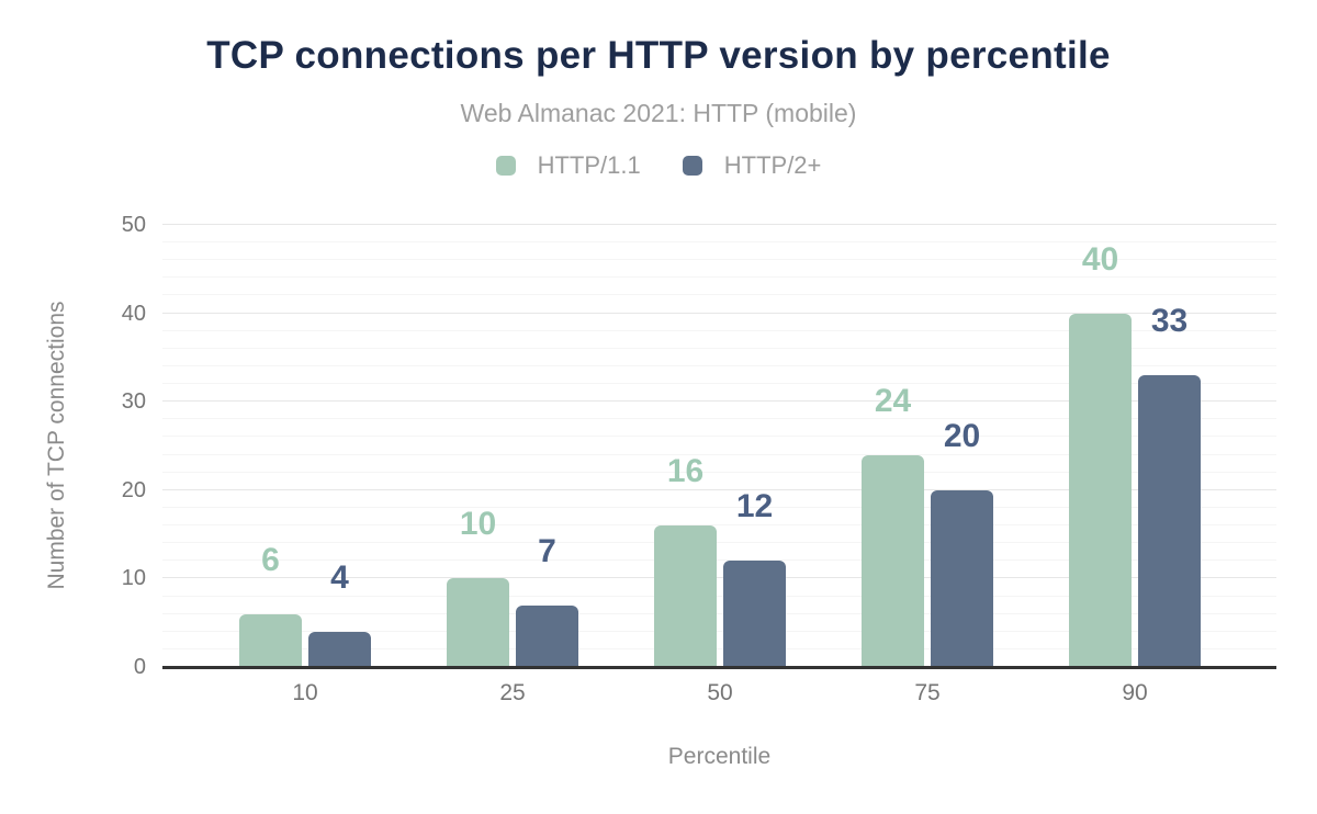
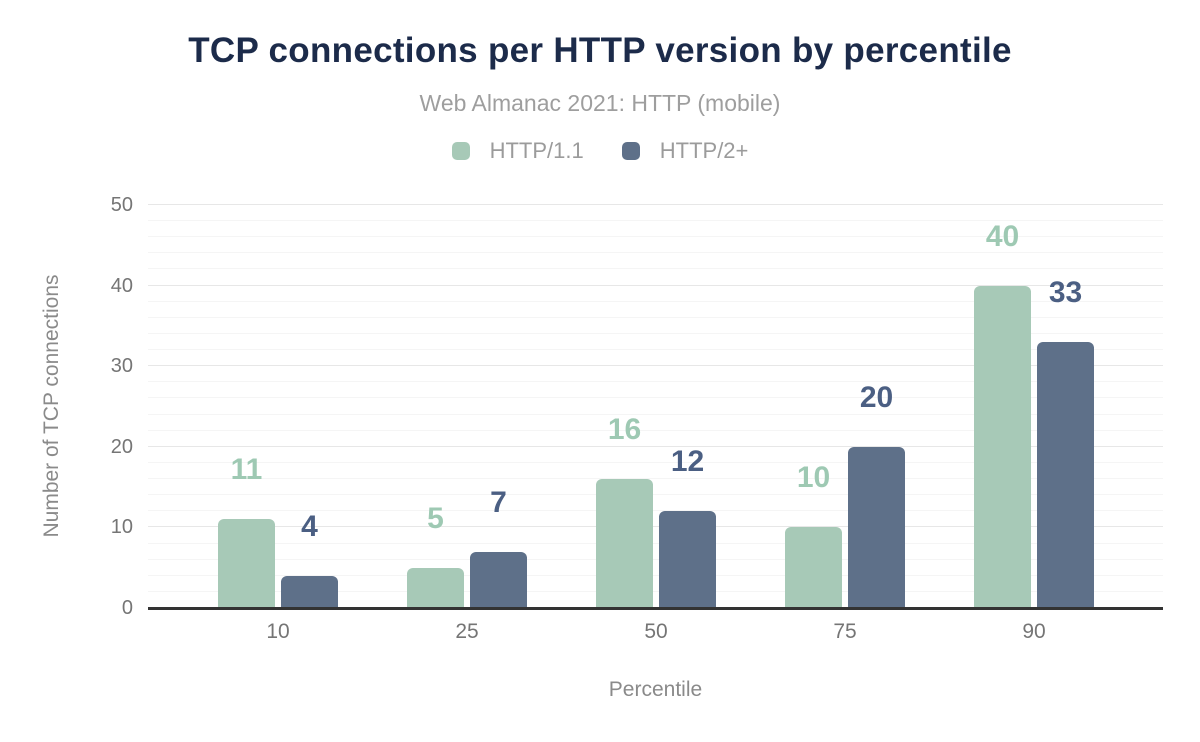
HTTP/1.1/10: 6 -> 11
HTTP/1.1/25: 10 -> 5
HTTP/1.1/75: 24 -> 10
